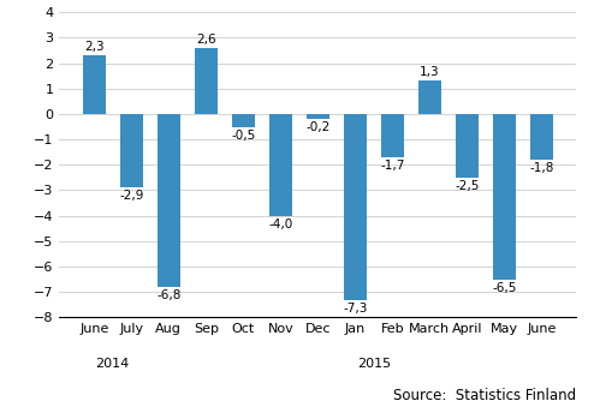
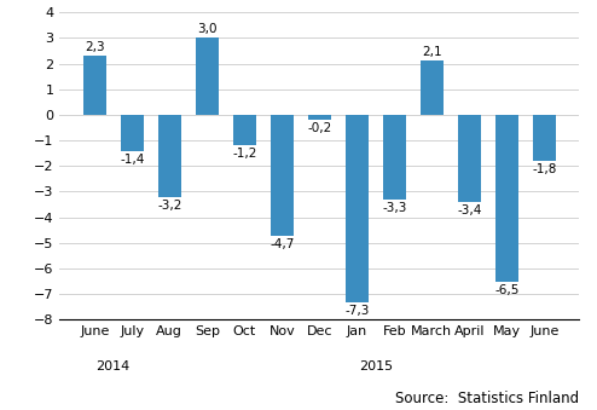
July: -2,9 -> -1,4
Aug: -6,8 -> -3,2
Sep: 2,6 -> 3,0
Oct: -0,5 -> -1,2
Nov: -4,0 -> -4,7
Feb: -1,7 -> -3,3
March: 1,3 -> 2,1
April: -2,5 -> -3,4
